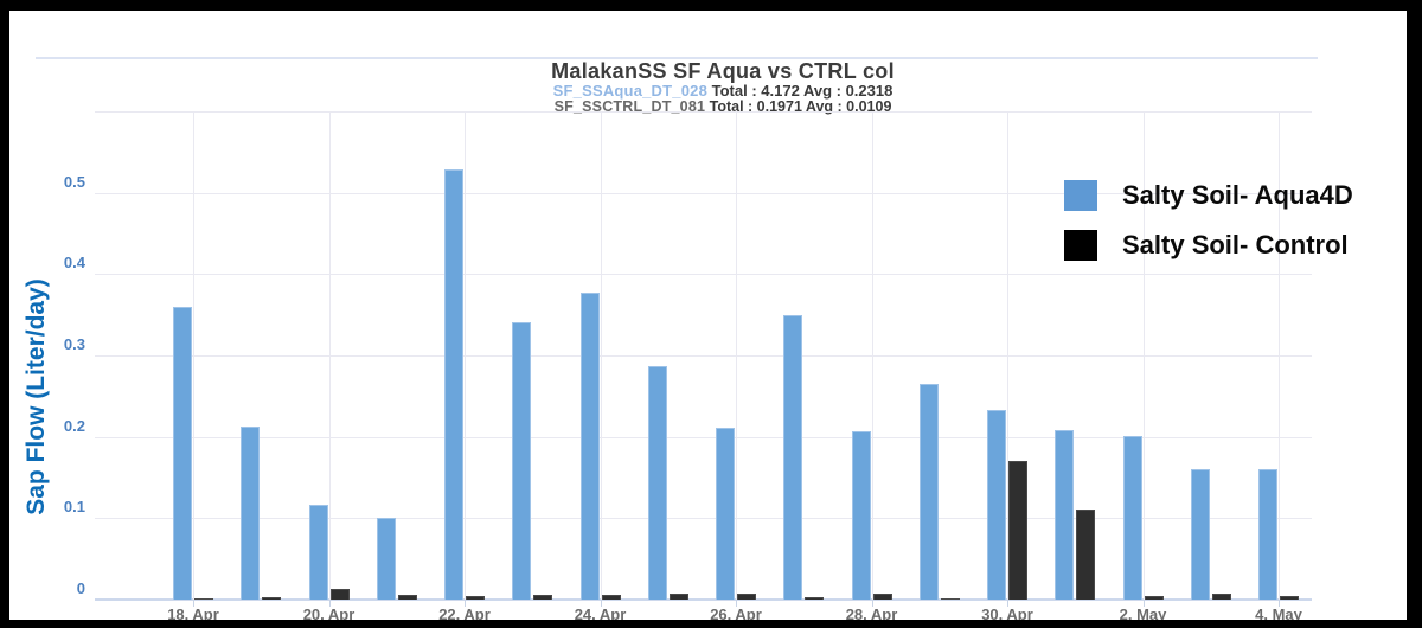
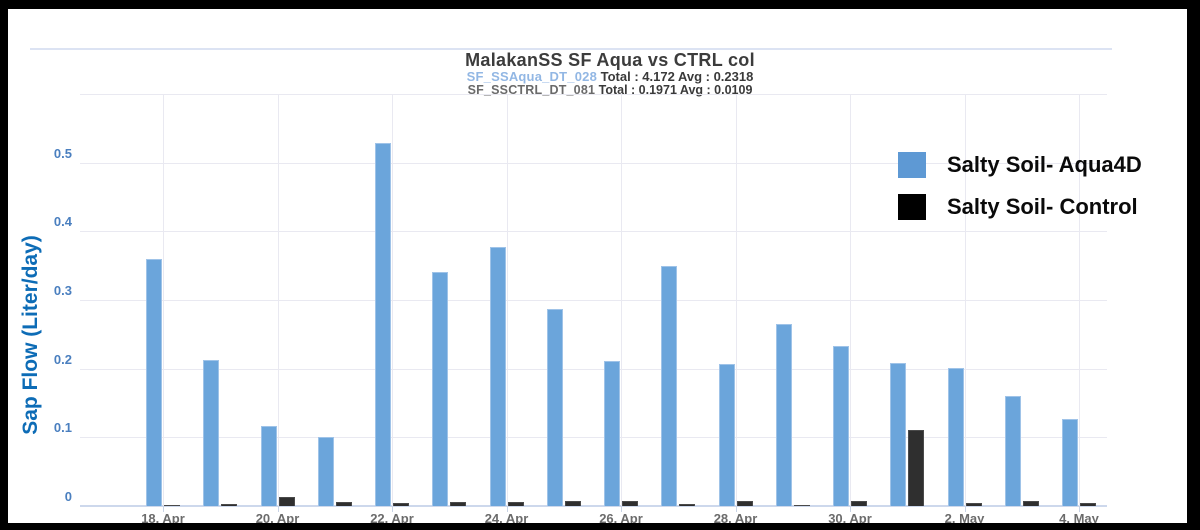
Salty Soil- Control/30. Apr: 0.17 -> 0.01
Salty Soil- Aqua4D/4. May: 0.16 -> 0.13
